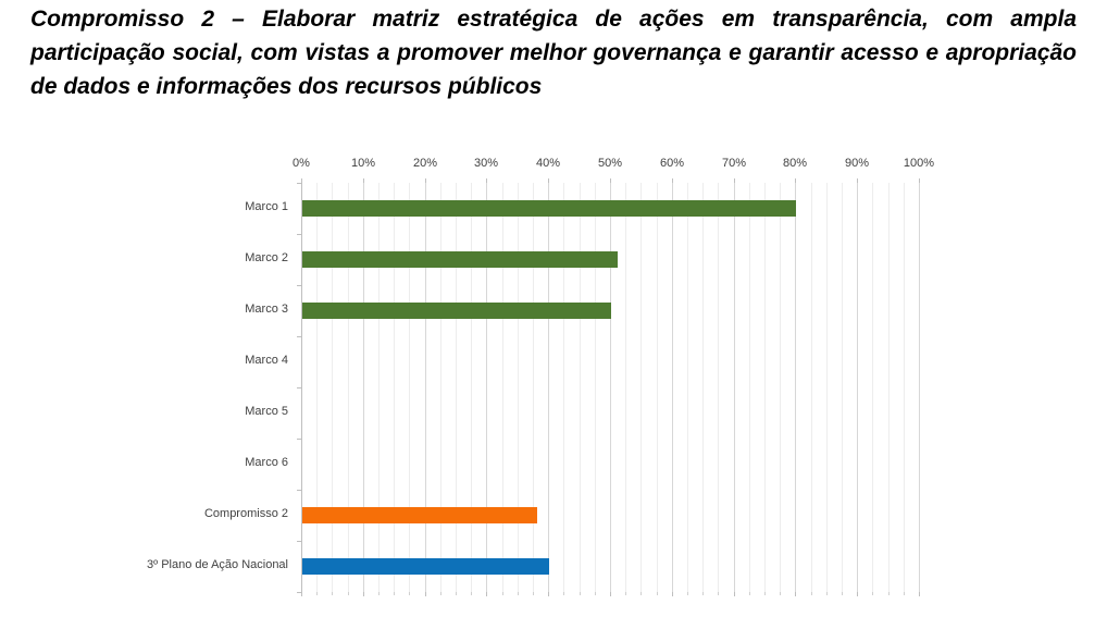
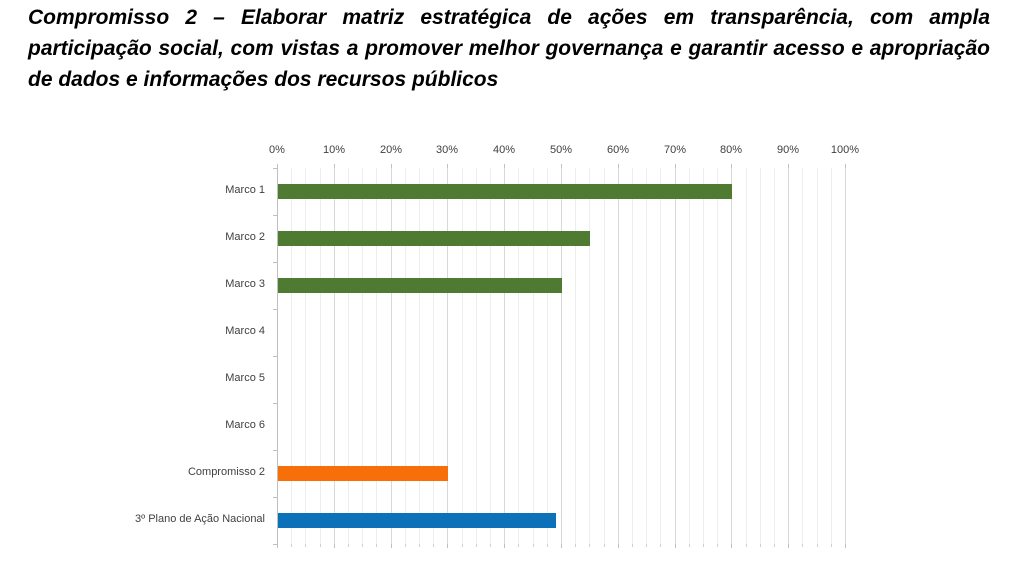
Marco 2: 51% -> 55%
Compromisso 2: 38% -> 30%
3º Plano de Ação Nacional: 40% -> 49%
